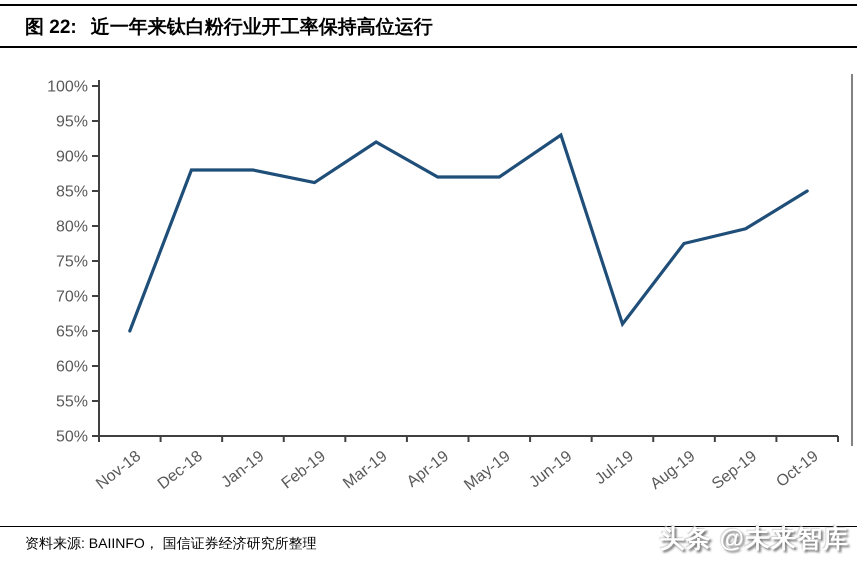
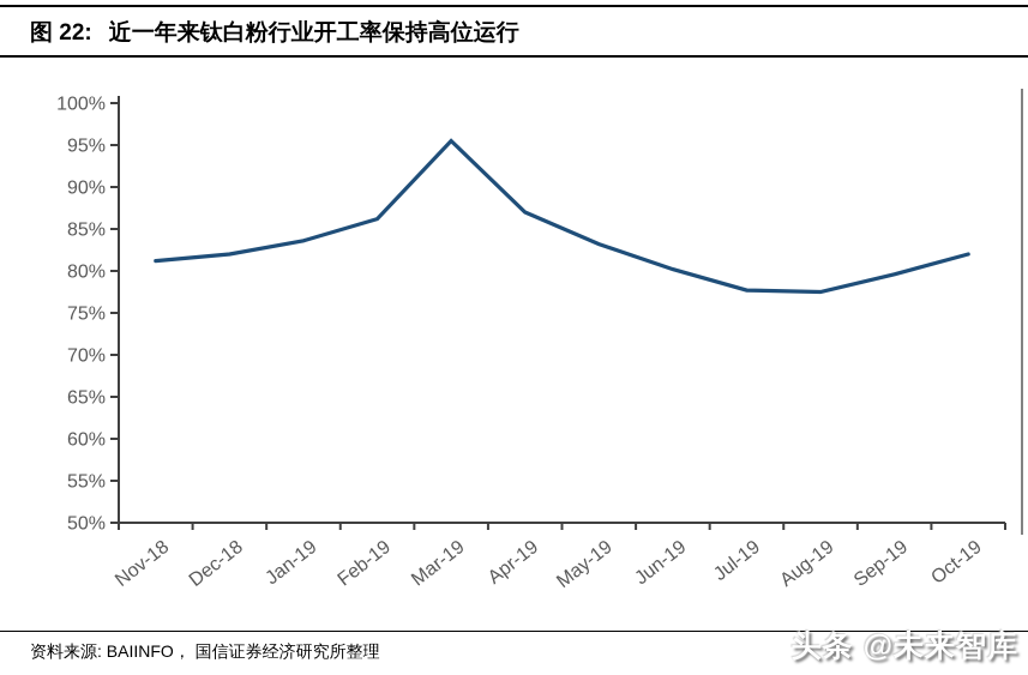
Nov-18: 65% -> 81%
Dec-18: 88% -> 82%
Jan-19: 88% -> 84%
Mar-19: 92% -> 96%
May-19: 87% -> 83%
Jun-19: 93% -> 80%
Jul-19: 66% -> 78%
Oct-19: 85% -> 82%
